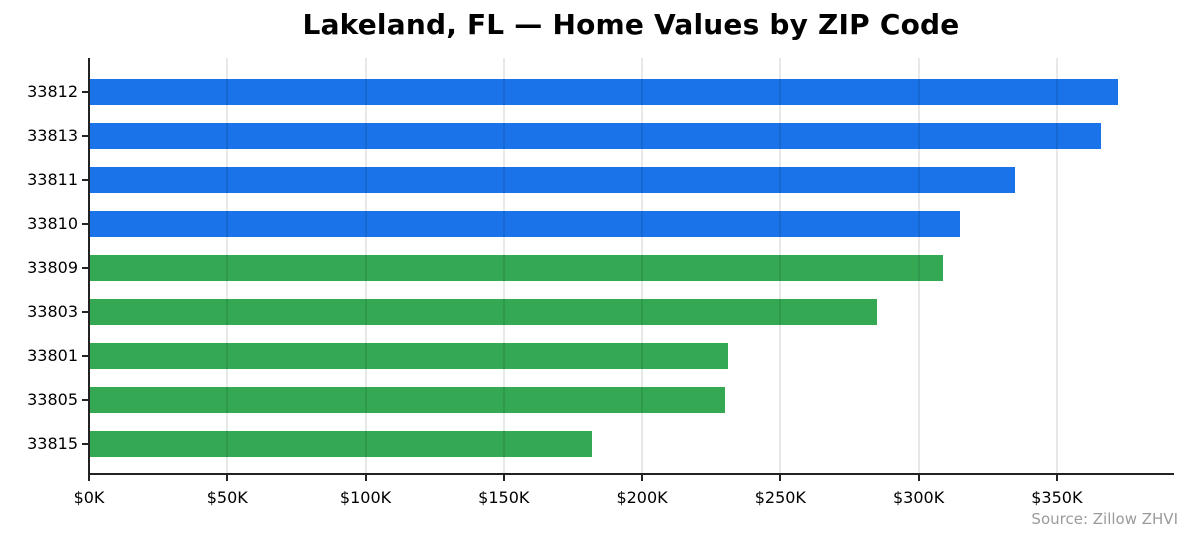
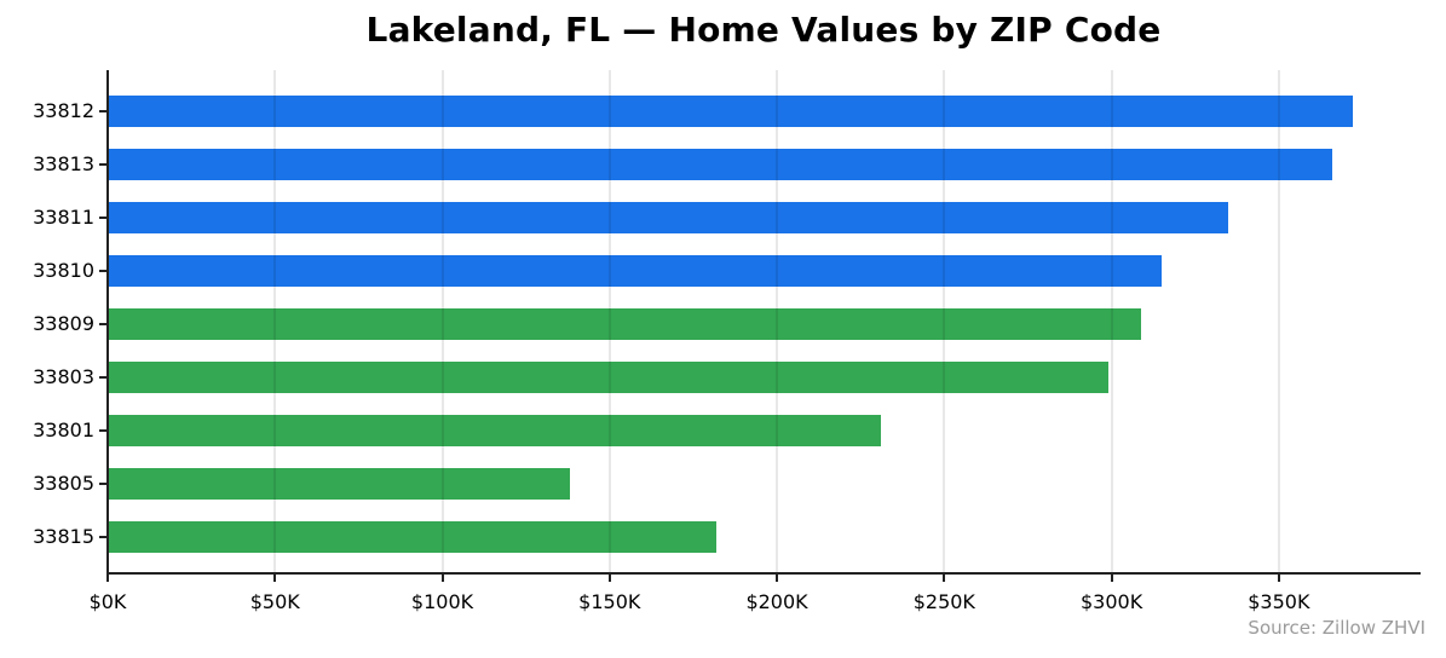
33803: $285K -> $299K
33805: $230K -> $138K
